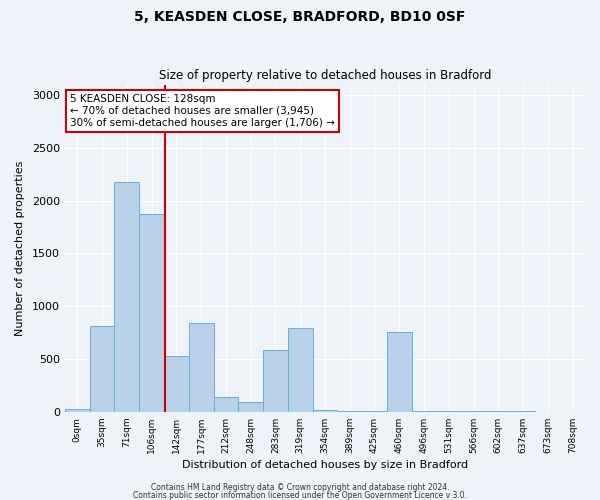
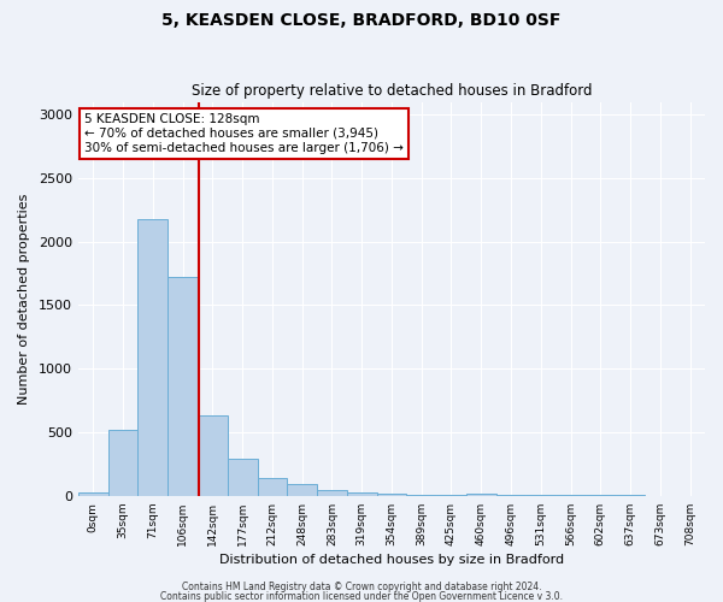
35sqm: 810 -> 520
106sqm: 1870 -> 1720
142sqm: 530 -> 630
177sqm: 840 -> 290
283sqm: 590 -> 50
319sqm: 790 -> 20
460sqm: 760 -> 20
